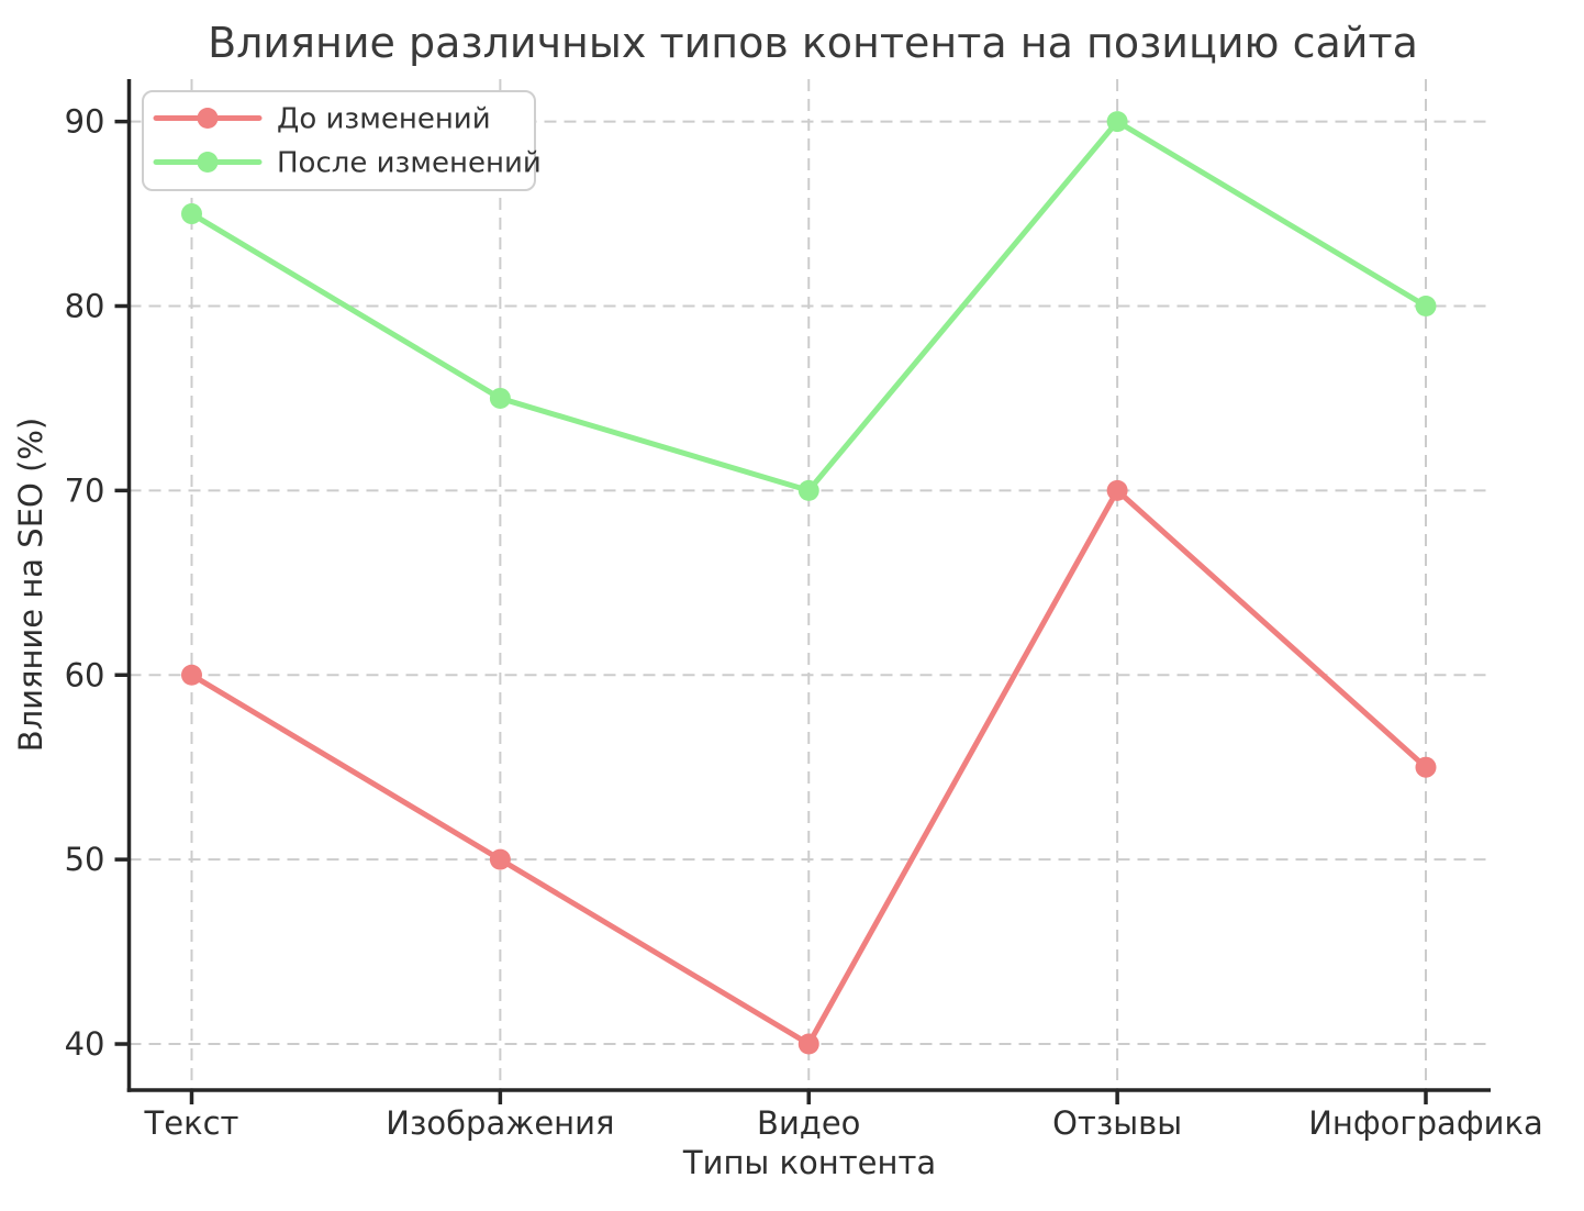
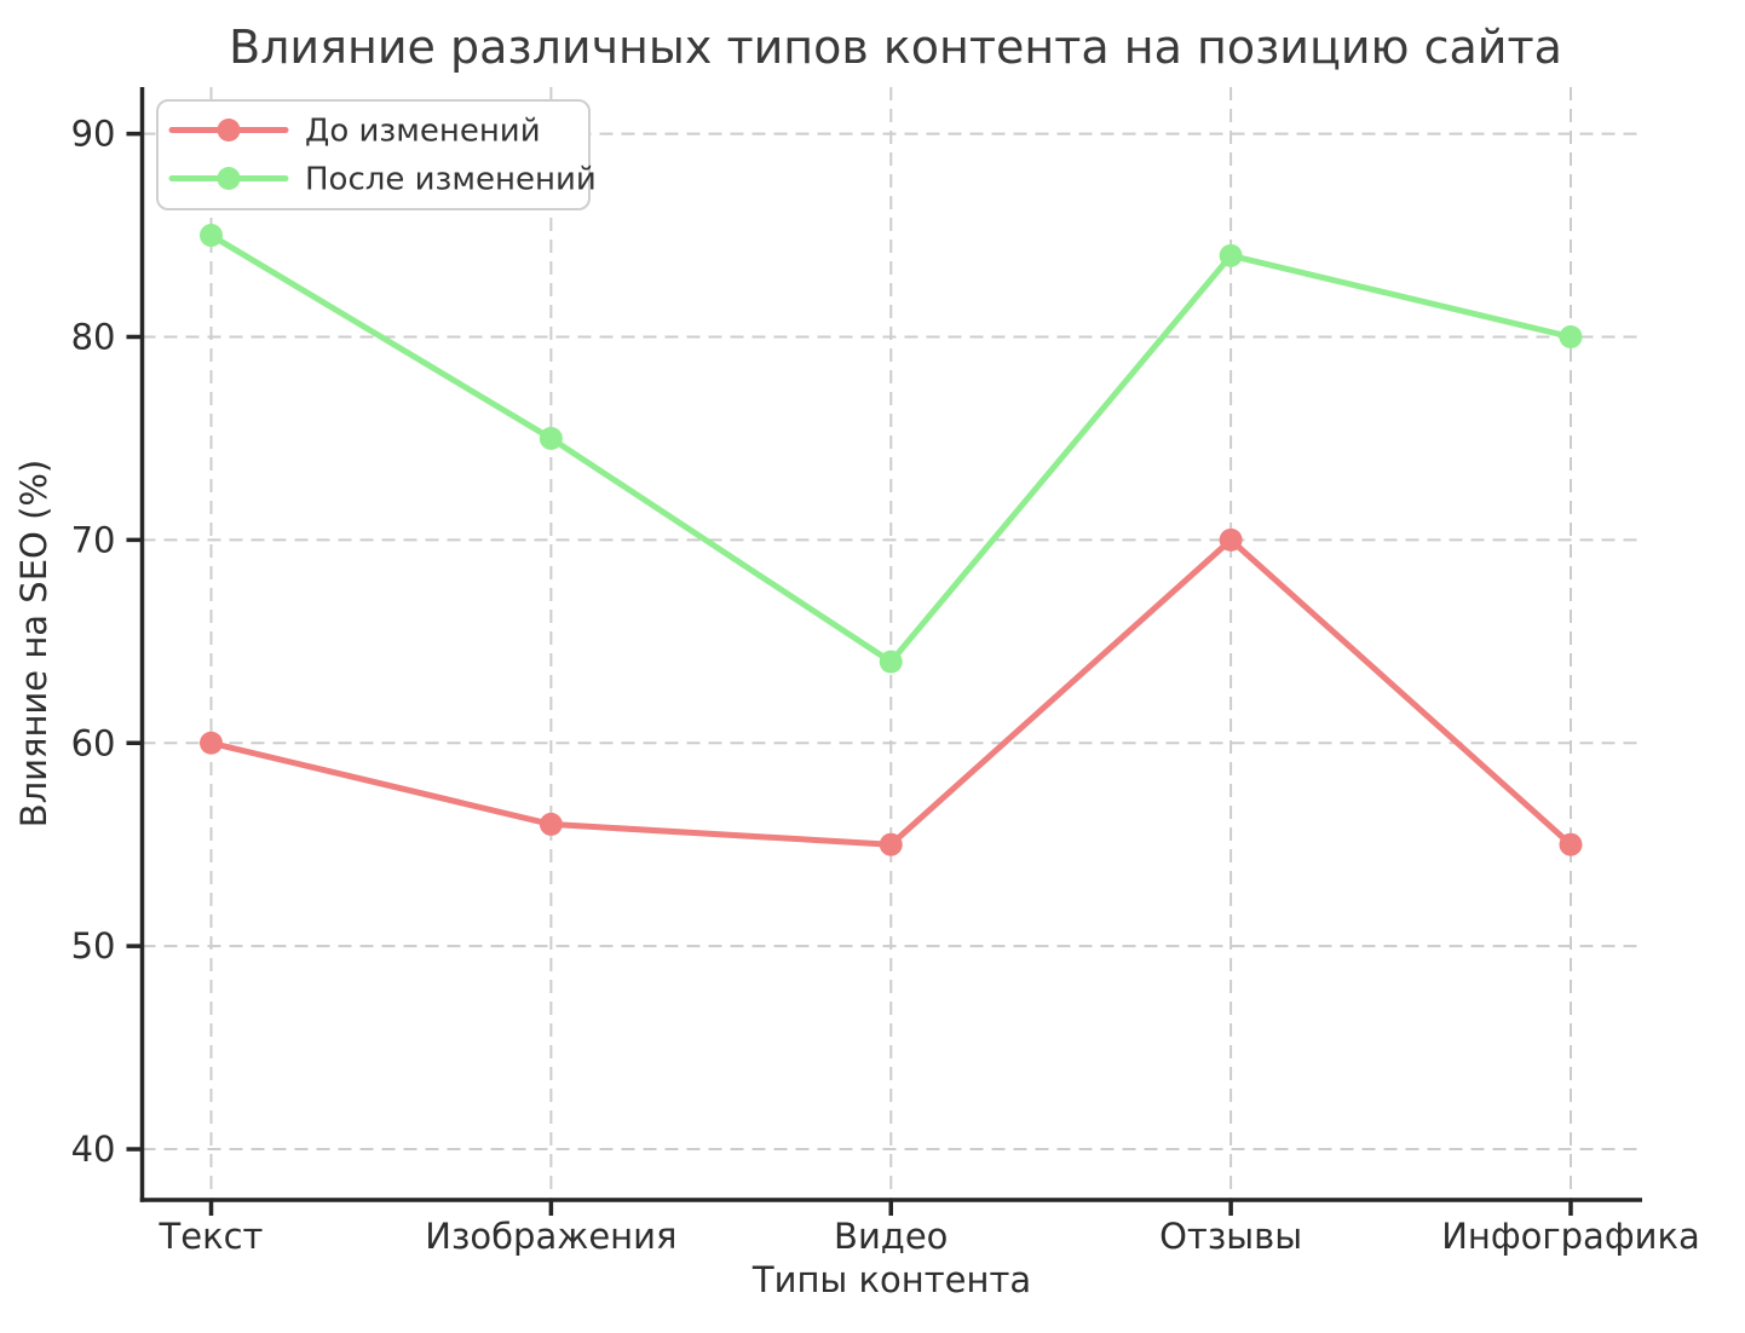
До изменений/Изображения: 50 -> 56
До изменений/Видео: 40 -> 55
После изменений/Видео: 70 -> 64
После изменений/Отзывы: 90 -> 84
